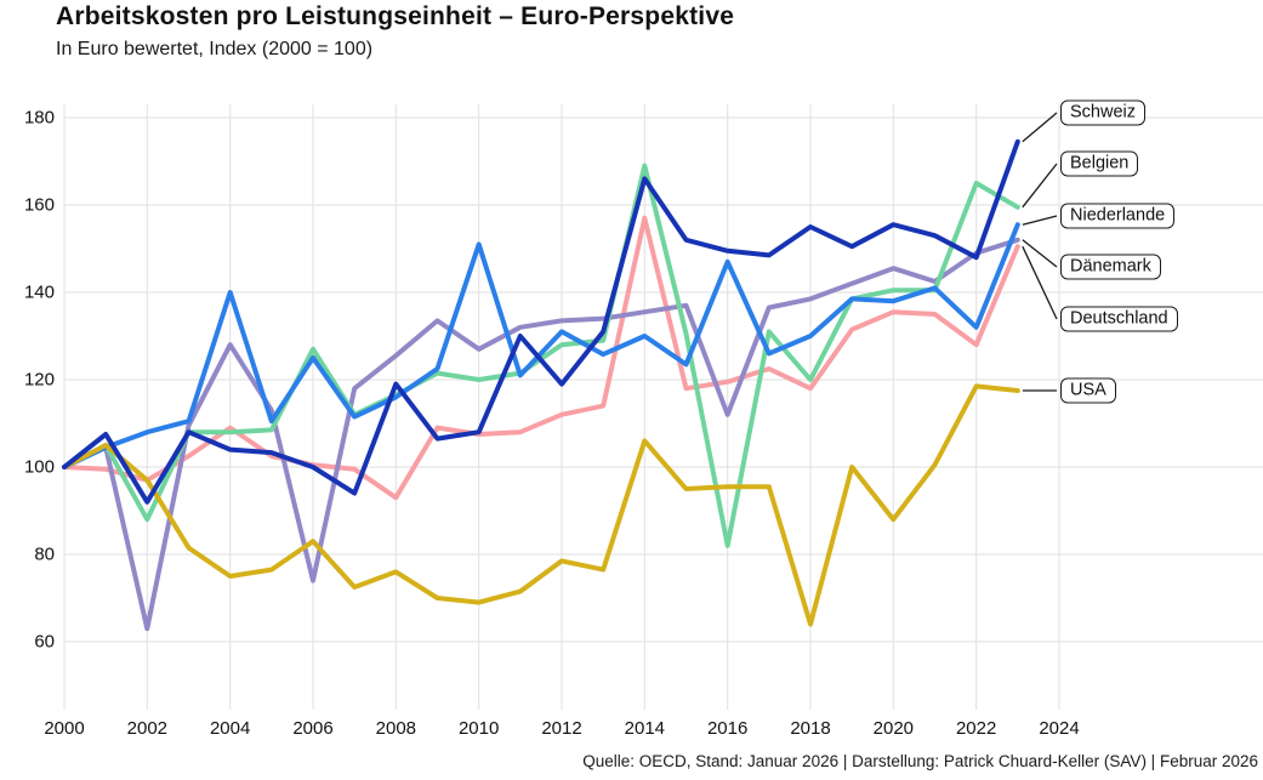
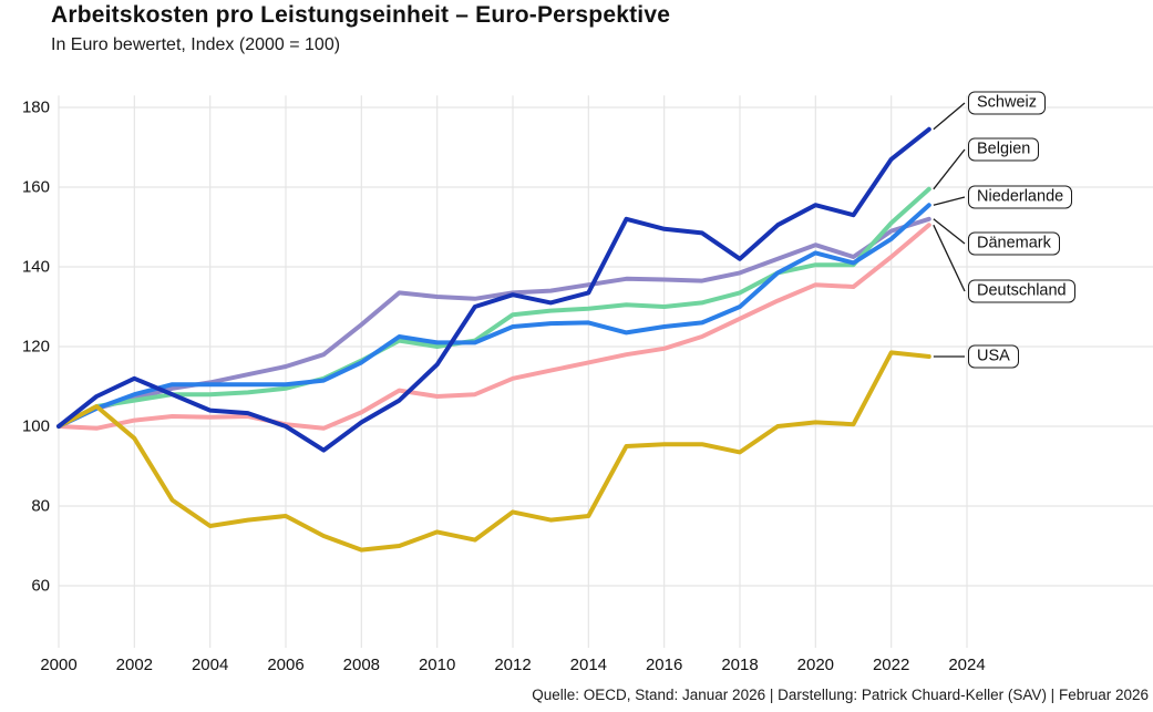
Schweiz/2002: 92 -> 112
Belgien/2002: 88 -> 106
Dänemark/2002: 63 -> 107
Deutschland/2002: 97 -> 102
Niederlande/2004: 140 -> 110
Dänemark/2004: 128 -> 111
Deutschland/2004: 109 -> 102
Belgien/2006: 127 -> 110
Niederlande/2006: 125 -> 110
Dänemark/2006: 74 -> 115
USA/2006: 83 -> 78
Schweiz/2008: 119 -> 101
Deutschland/2008: 93 -> 104
USA/2008: 76 -> 69
Schweiz/2010: 108 -> 116
Niederlande/2010: 151 -> 121
Dänemark/2010: 127 -> 132
USA/2010: 69 -> 74
Schweiz/2012: 119 -> 133
Niederlande/2012: 131 -> 125
Schweiz/2014: 166 -> 134
Belgien/2014: 169 -> 130
Niederlande/2014: 130 -> 126
Deutschland/2014: 157 -> 116
USA/2014: 106 -> 78
Belgien/2016: 82 -> 130
Niederlande/2016: 147 -> 125
Dänemark/2016: 112 -> 137
Schweiz/2018: 155 -> 142
Belgien/2018: 120 -> 134
Deutschland/2018: 118 -> 127
USA/2018: 64 -> 94
Niederlande/2020: 138 -> 144
USA/2020: 88 -> 101
Schweiz/2022: 148 -> 167
Belgien/2022: 165 -> 151
Niederlande/2022: 132 -> 147
Deutschland/2022: 128 -> 142
